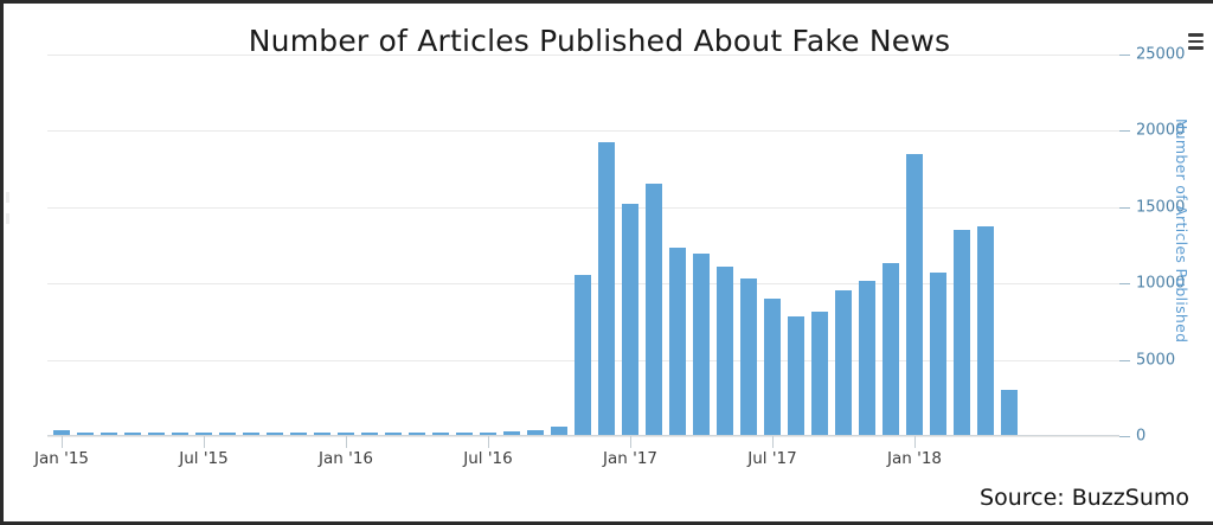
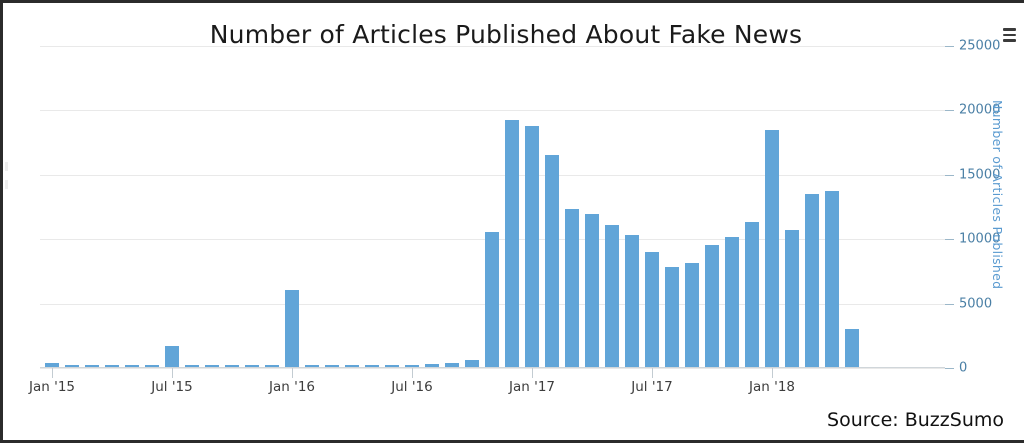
Jul '15: 100 -> 1600
Jan '16: 100 -> 6000
Jan '17: 15200 -> 18700
